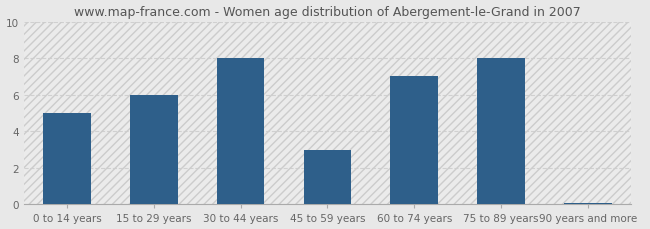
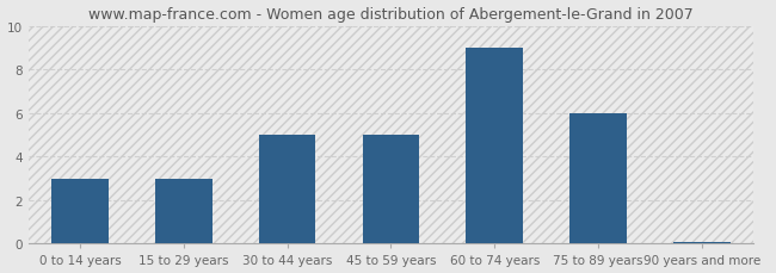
0 to 14 years: 5.0 -> 3.0
15 to 29 years: 6.0 -> 3.0
30 to 44 years: 8.0 -> 5.0
45 to 59 years: 3.0 -> 5.0
60 to 74 years: 7.0 -> 9.0
75 to 89 years: 8.0 -> 6.0
